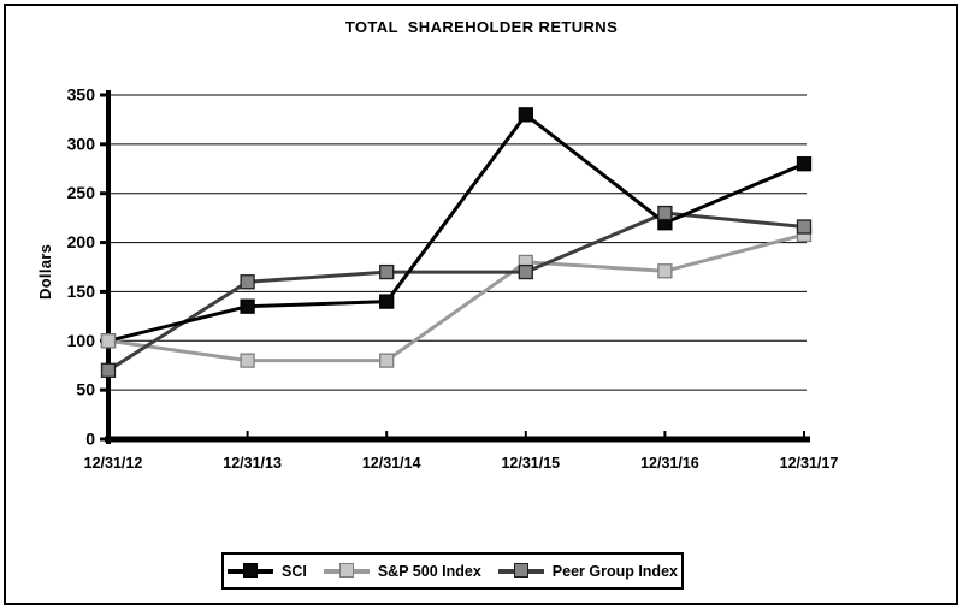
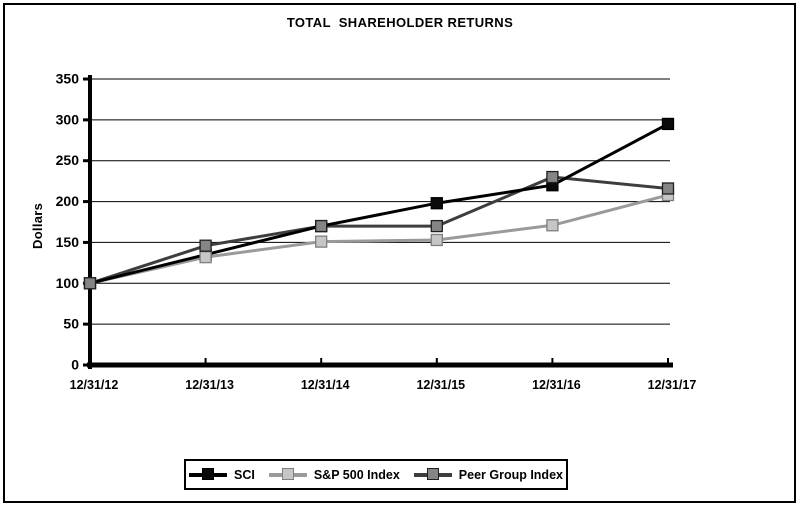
Peer Group Index/12/31/12: 70 -> 100
S&P 500 Index/12/31/13: 80 -> 130
Peer Group Index/12/31/13: 160 -> 150
SCI/12/31/14: 140 -> 170
S&P 500 Index/12/31/14: 80 -> 150
SCI/12/31/15: 330 -> 200
S&P 500 Index/12/31/15: 180 -> 150
SCI/12/31/17: 280 -> 300
